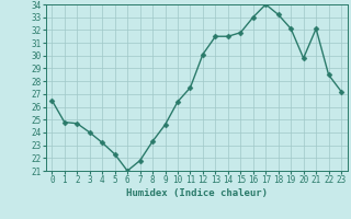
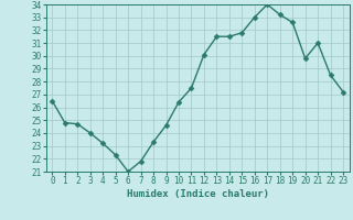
19: 32.1 -> 32.6
21: 32.1 -> 31.0
